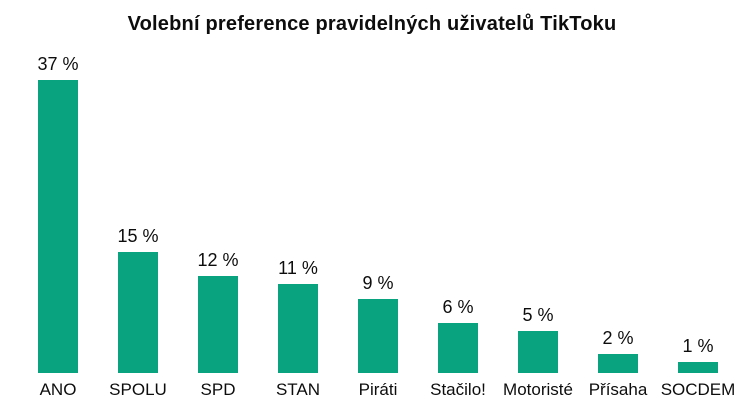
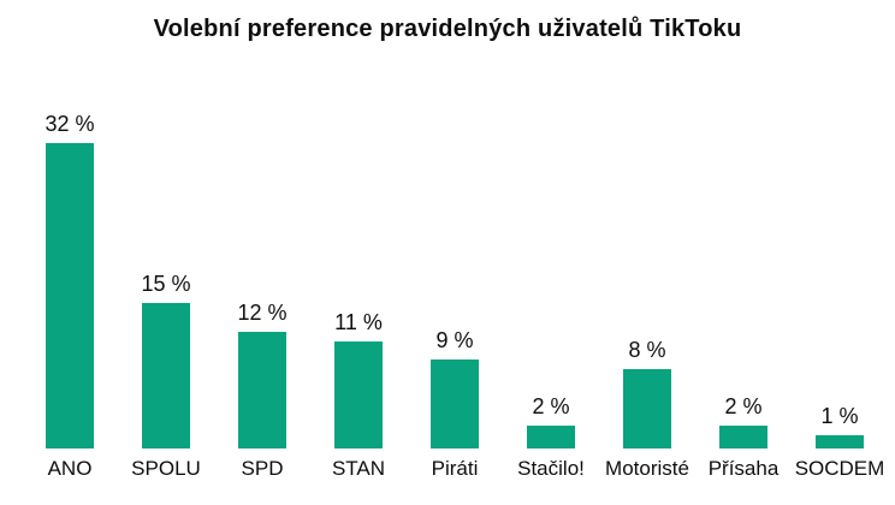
ANO: 37 -> 32
Stačilo!: 6 -> 2
Motoristé: 5 -> 8
